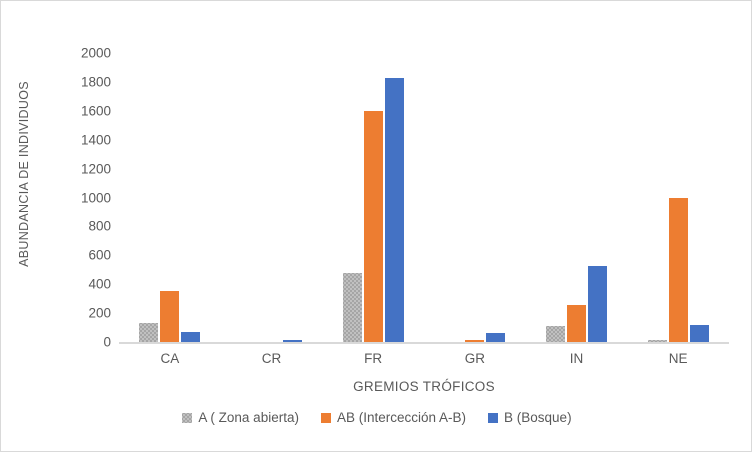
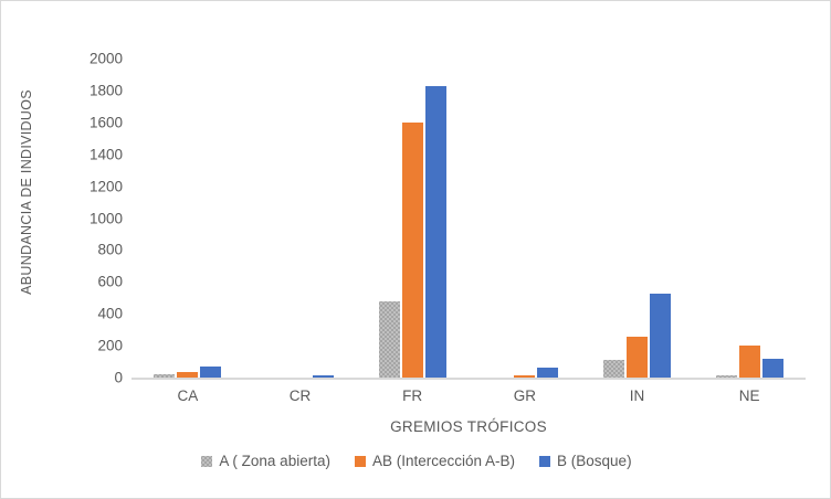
A ( Zona abierta)/CA: 130 -> 20
AB (Intercección A-B)/CA: 350 -> 40
AB (Intercección A-B)/NE: 1000 -> 200
